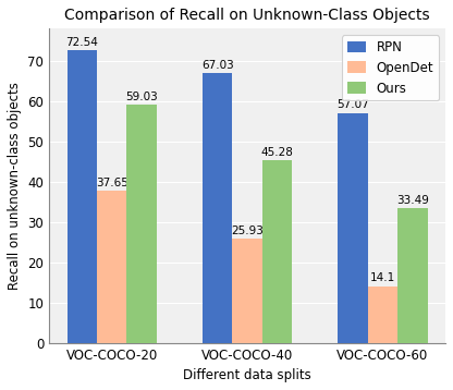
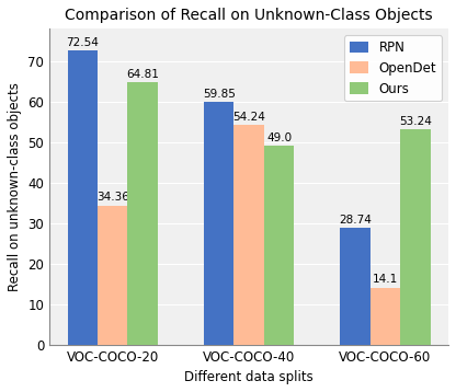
OpenDet/VOC-COCO-20: 37.65 -> 34.36
Ours/VOC-COCO-20: 59.03 -> 64.81
RPN/VOC-COCO-40: 67.03 -> 59.85
OpenDet/VOC-COCO-40: 25.93 -> 54.24
Ours/VOC-COCO-40: 45.28 -> 49.0
RPN/VOC-COCO-60: 57.07 -> 28.74
Ours/VOC-COCO-60: 33.49 -> 53.24
